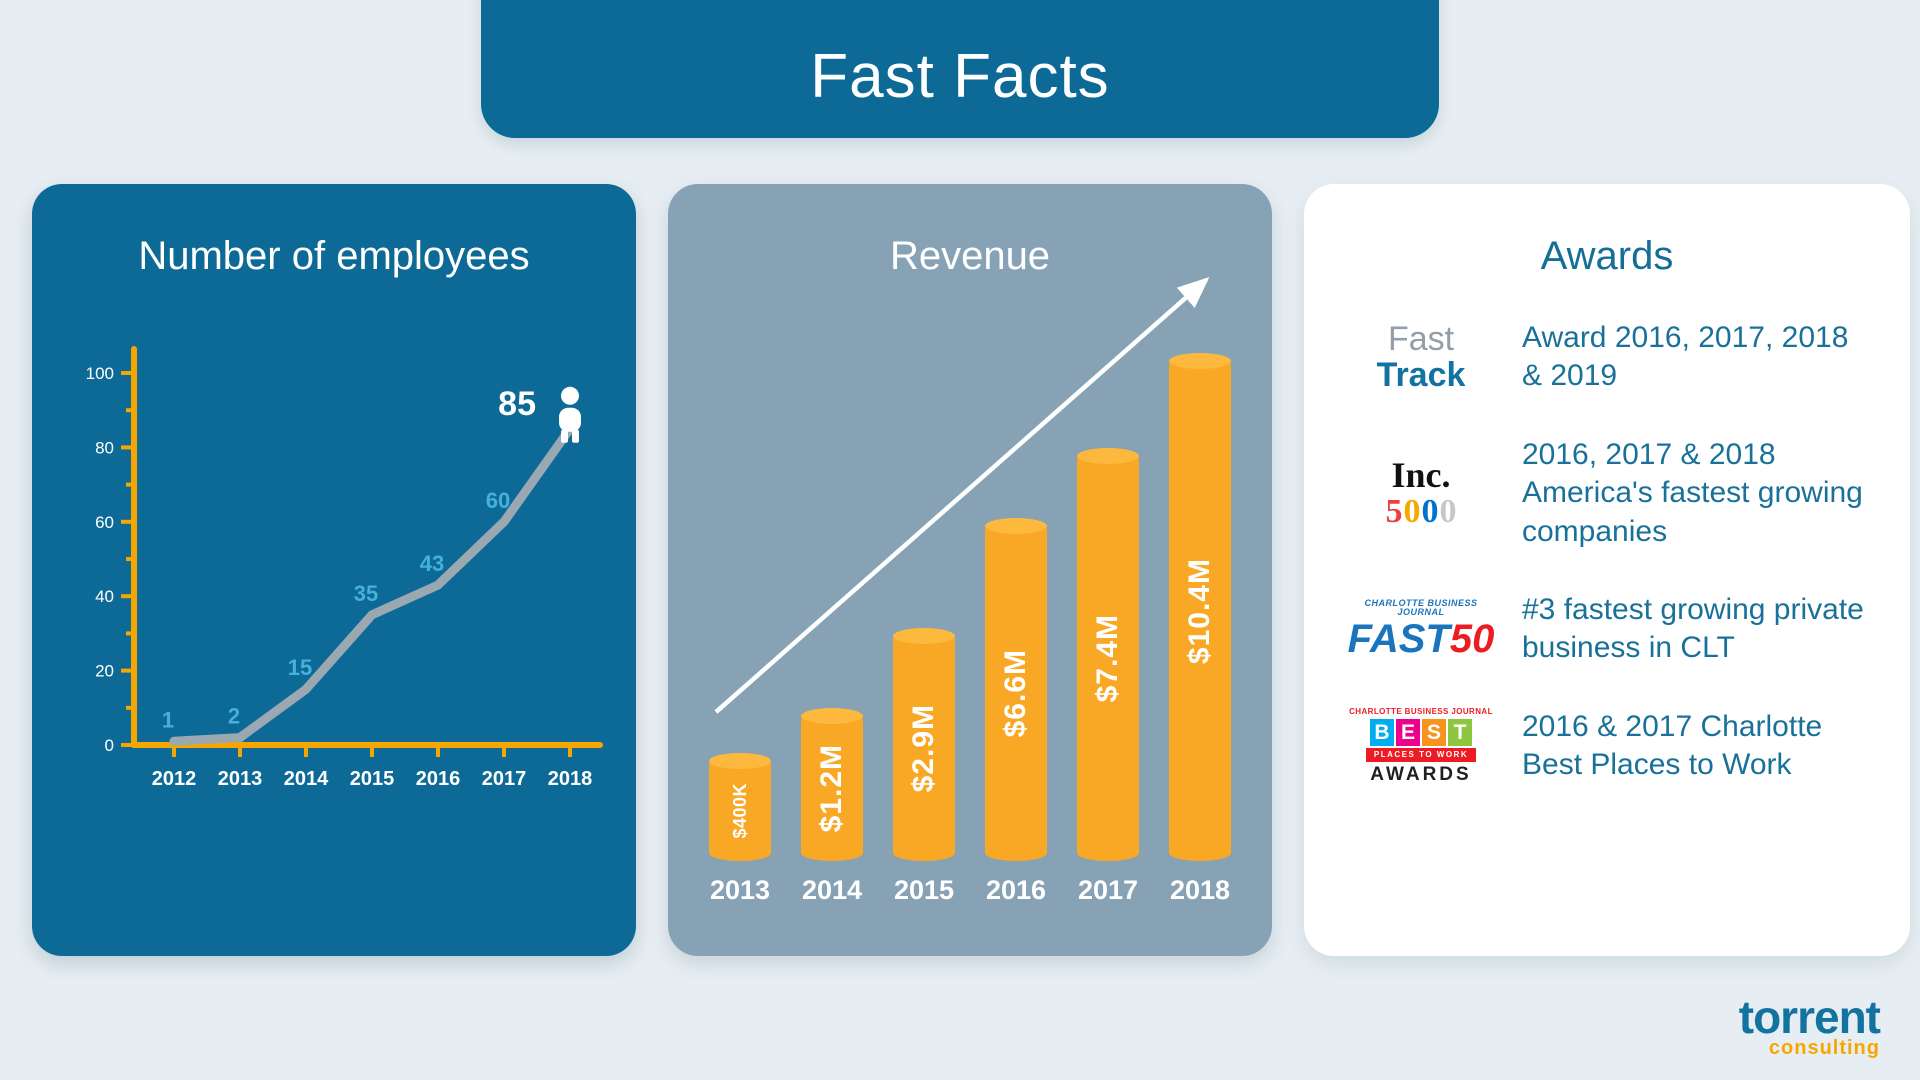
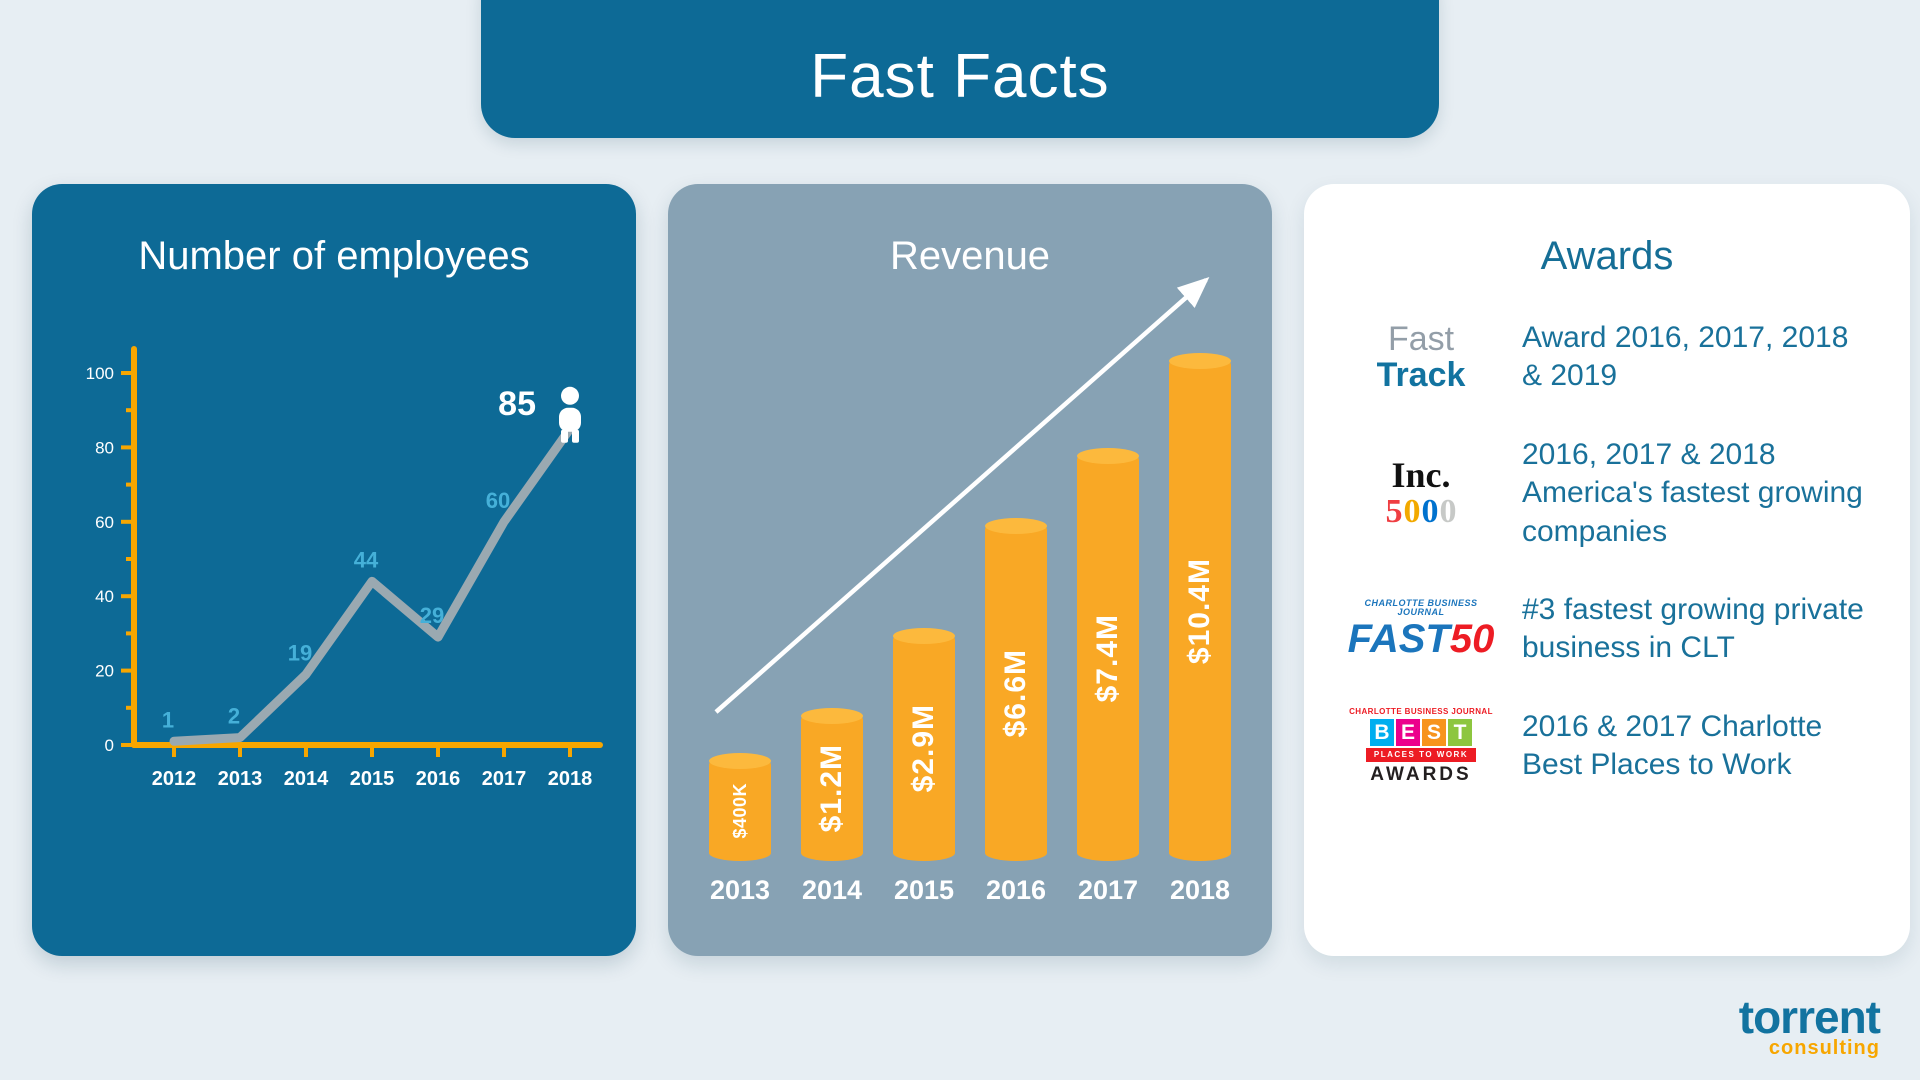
Number of employees/2014: 15 -> 19
Number of employees/2015: 35 -> 44
Number of employees/2016: 43 -> 29
